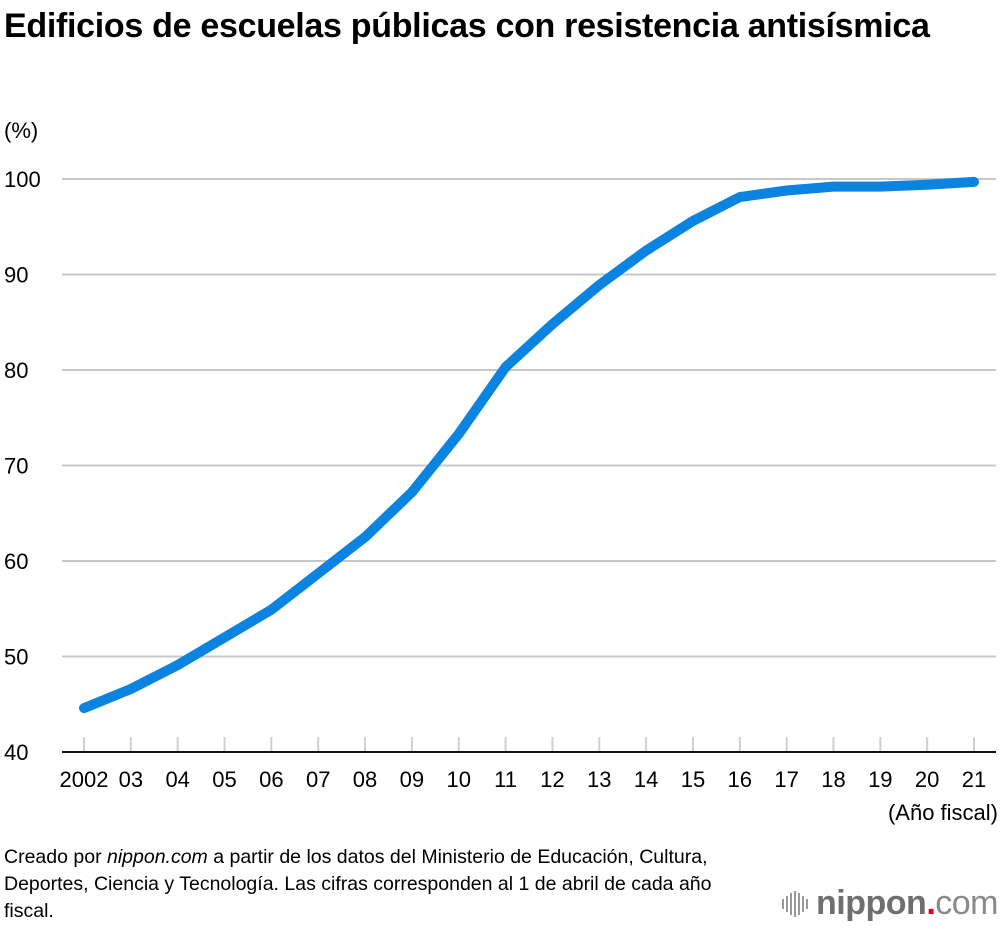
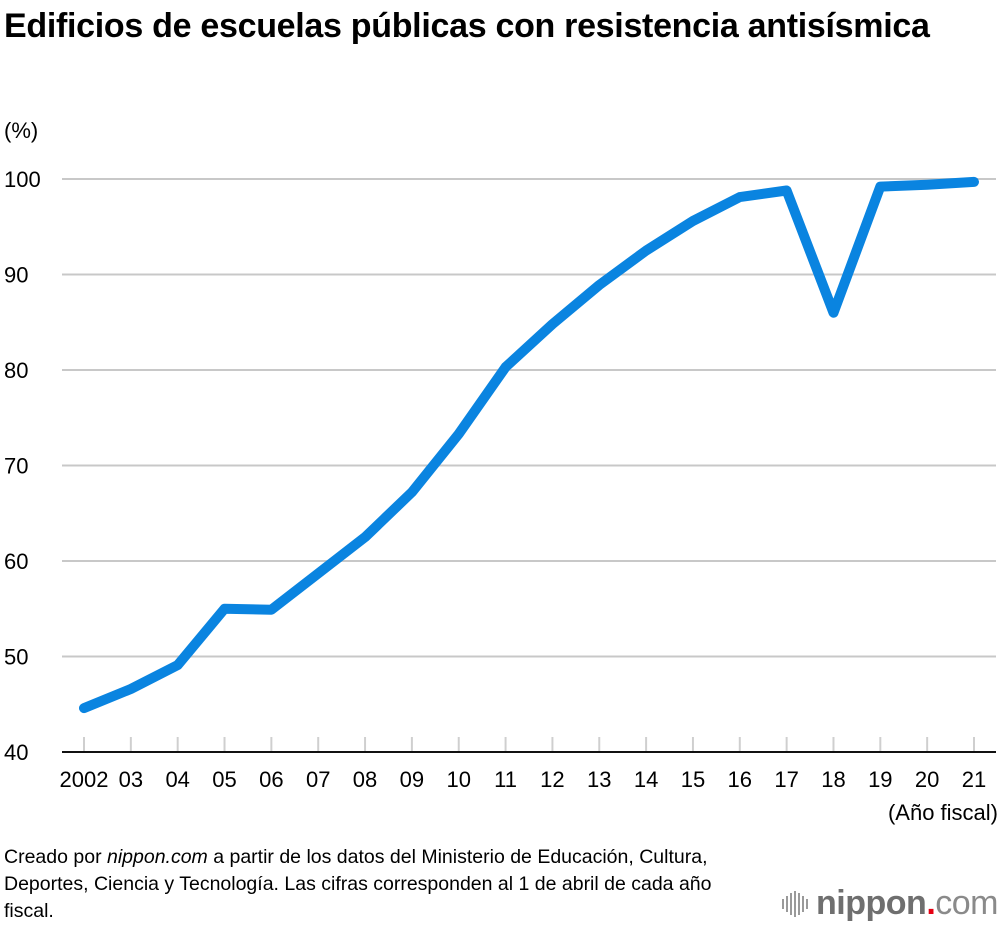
05: 52 -> 55
18: 99 -> 86
